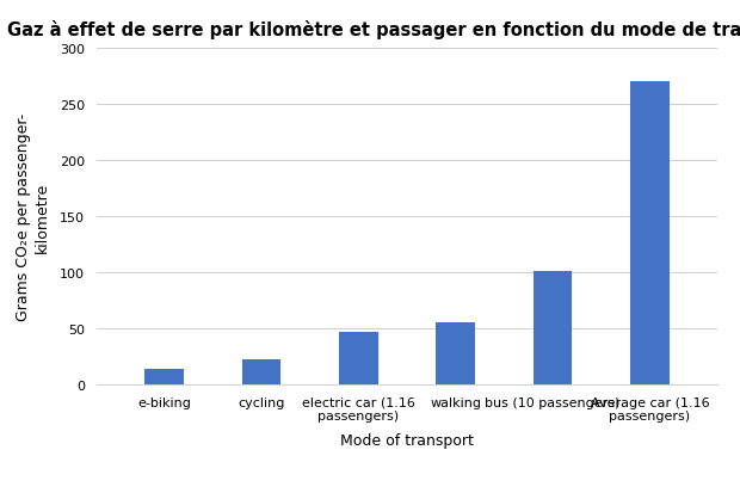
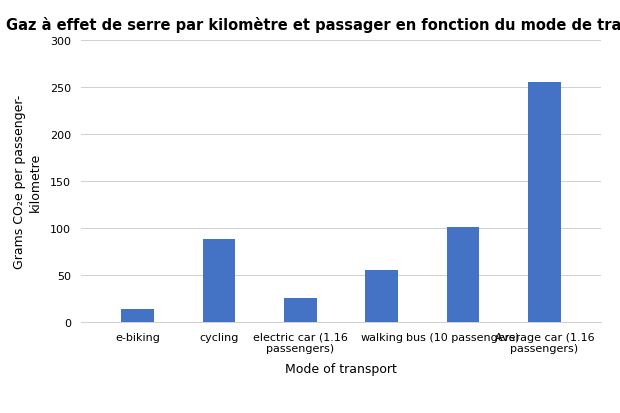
cycling: 22 -> 88
electric car (1.16 passengers): 47 -> 26
Average car (1.16 passengers): 271 -> 256
